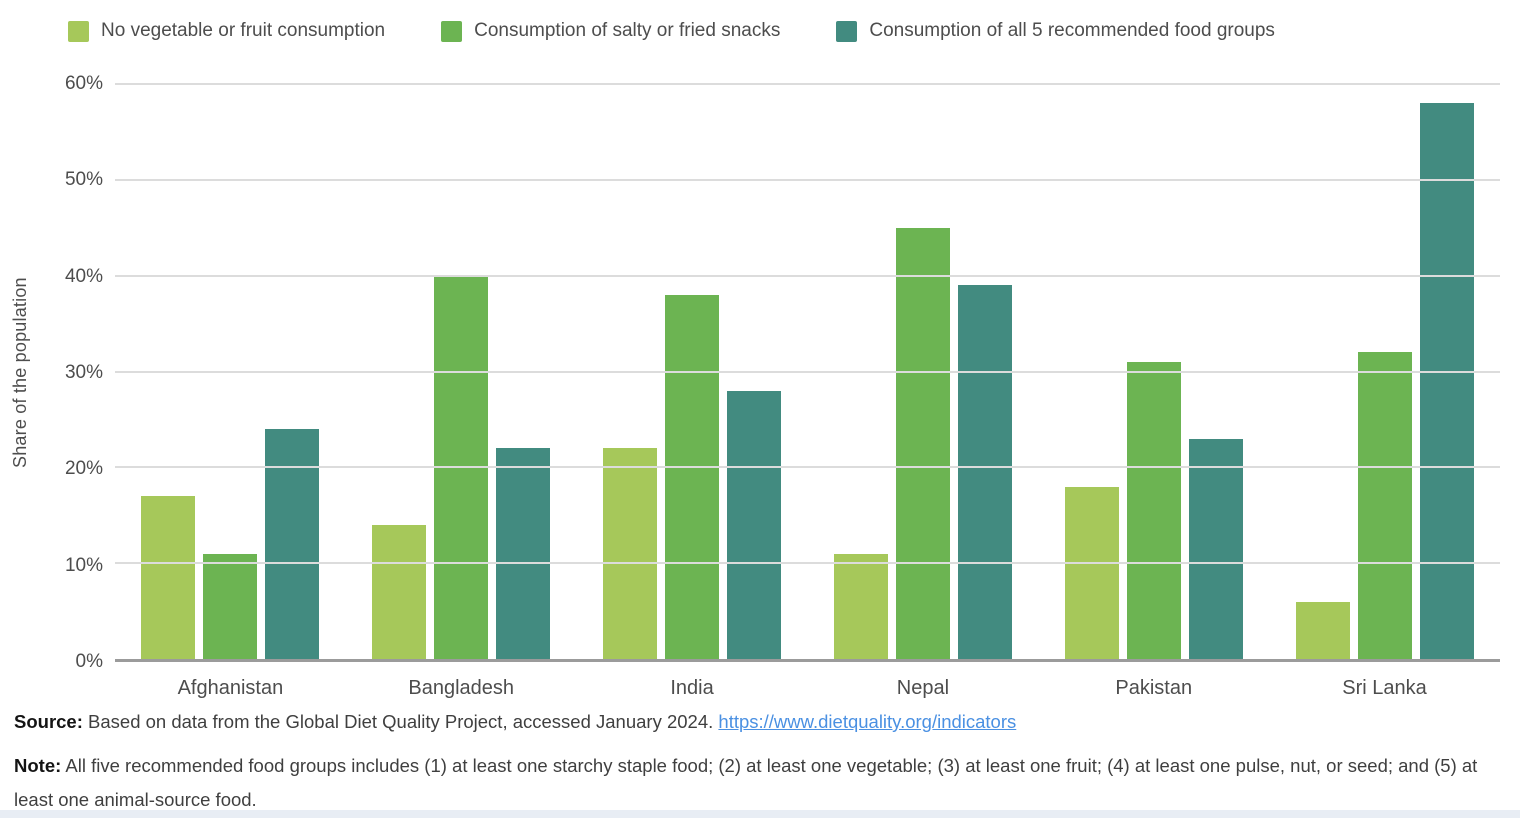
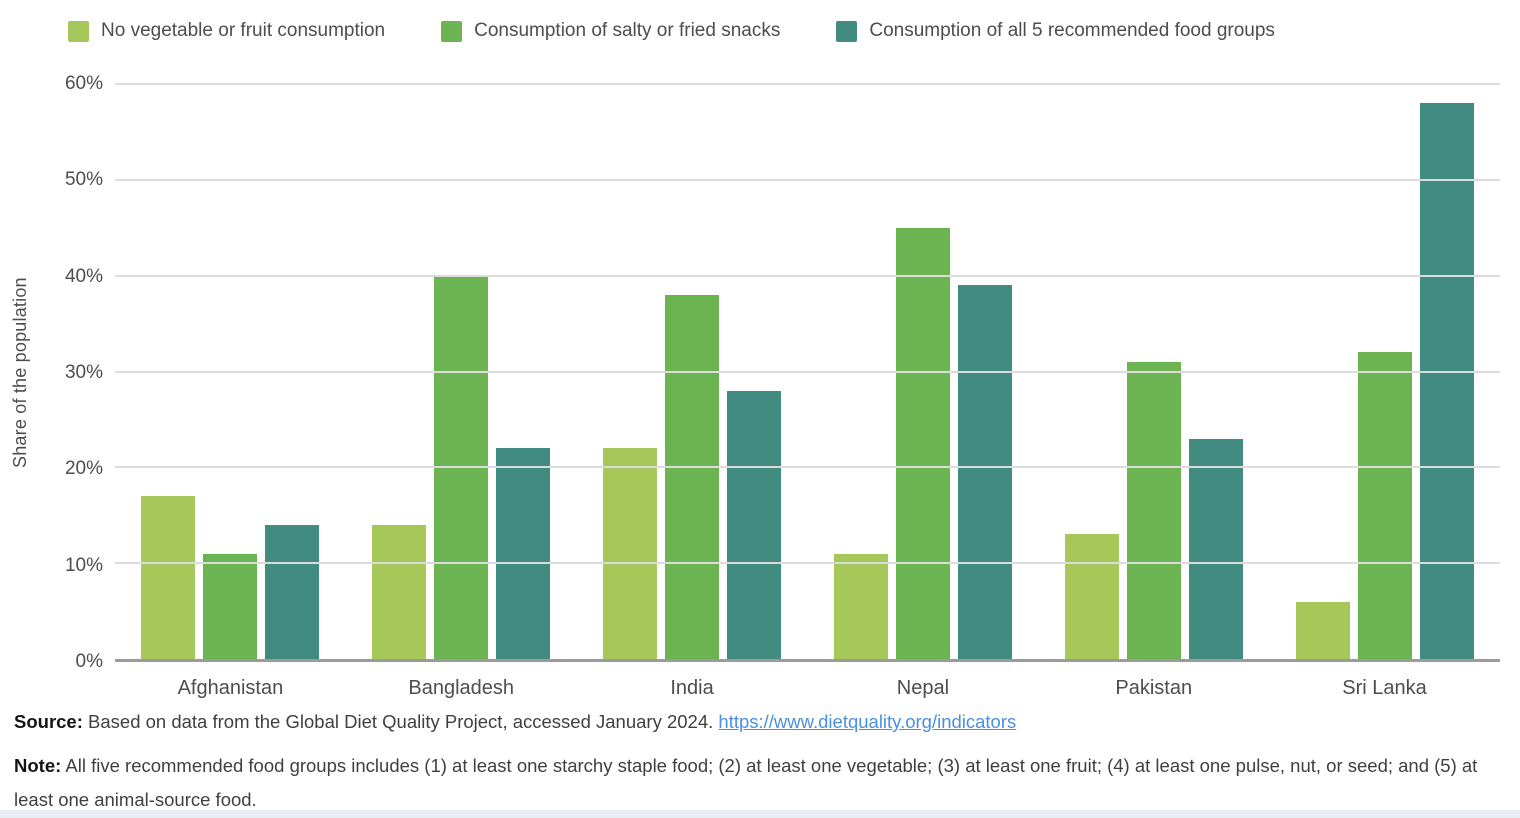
Consumption of all 5 recommended food groups/Afghanistan: 24% -> 14%
No vegetable or fruit consumption/Pakistan: 18% -> 13%
